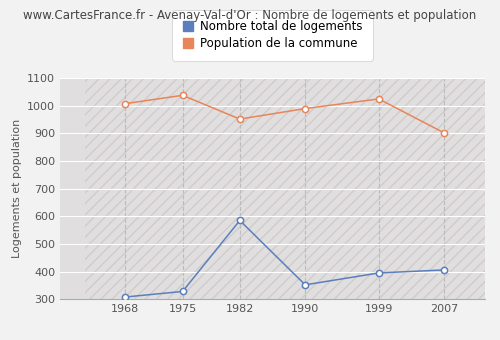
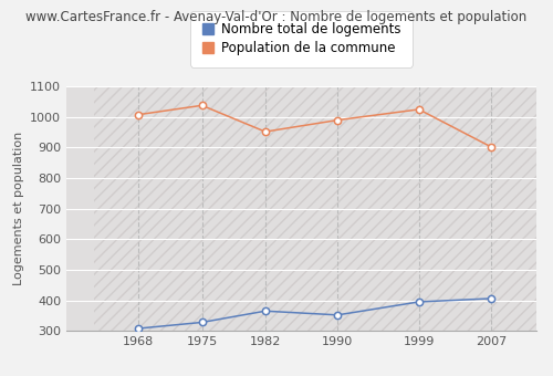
Nombre total de logements/1982: 585 -> 365
